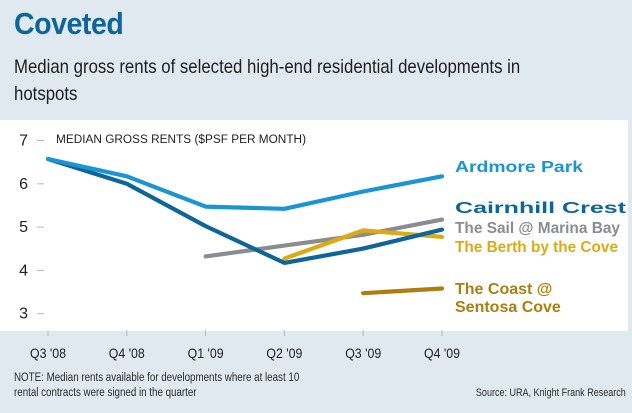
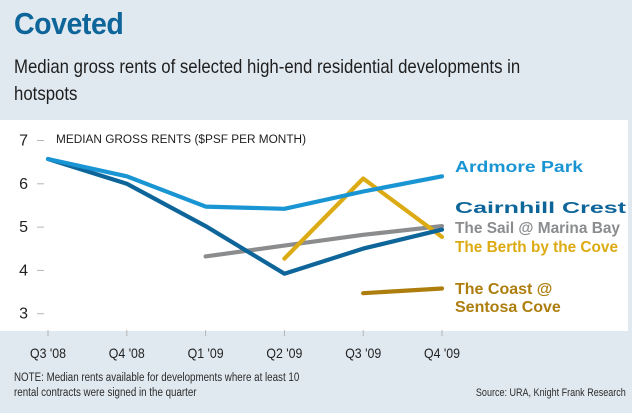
Cairnhill Crest/Q2 '09: 4.2 -> 3.9
The Berth by the Cove/Q3 '09: 4.9 -> 6.1
The Sail @ Marina Bay/Q4 '09: 5.2 -> 5.0
